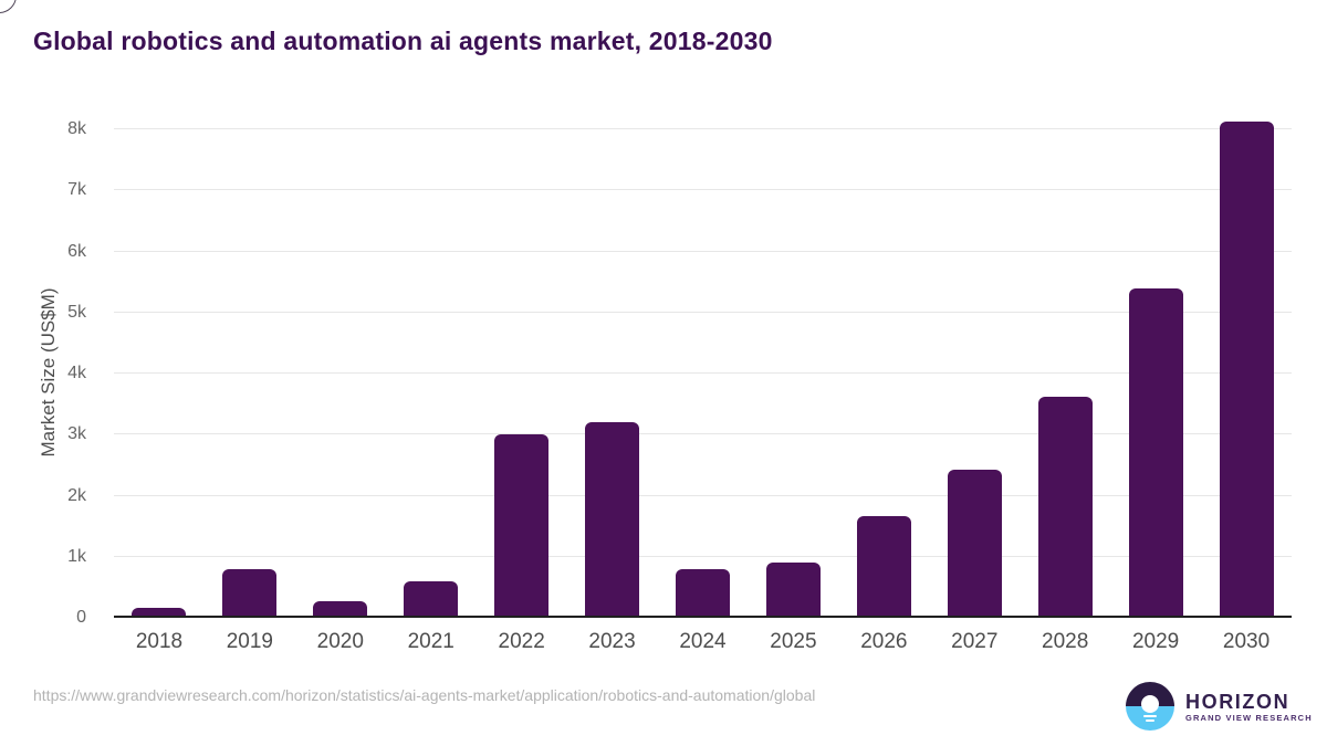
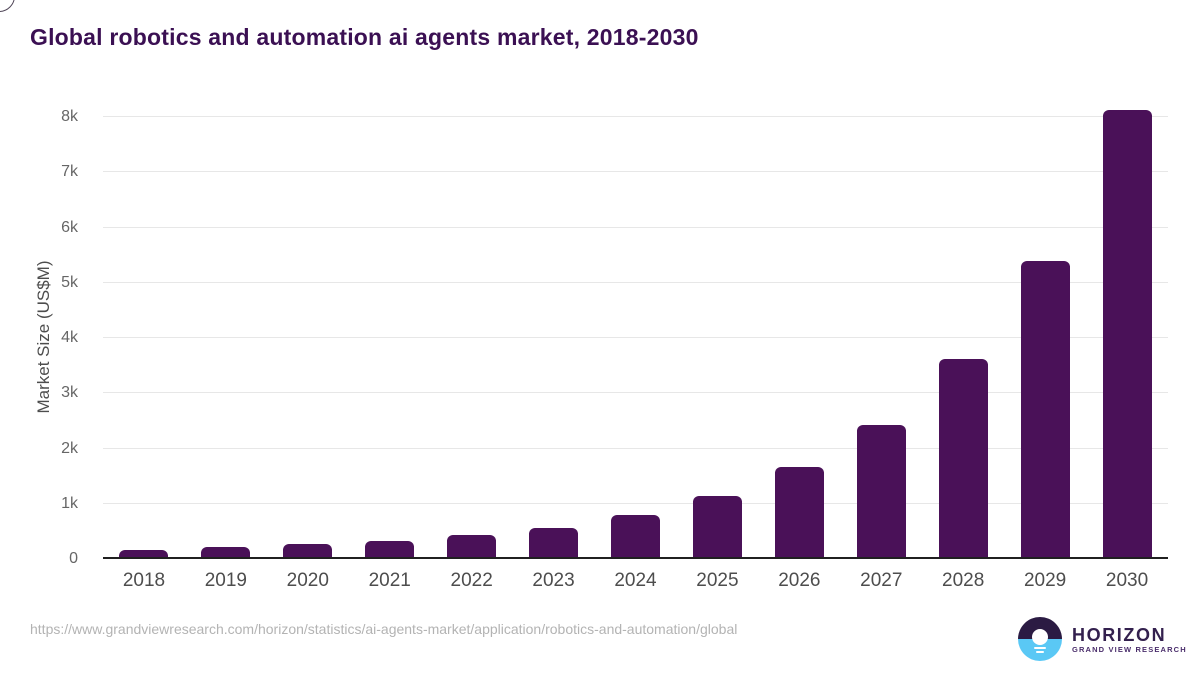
2019: 0.8k -> 0.2k
2021: 0.6k -> 0.3k
2022: 3.0k -> 0.4k
2023: 3.2k -> 0.6k
2025: 0.9k -> 1.1k
